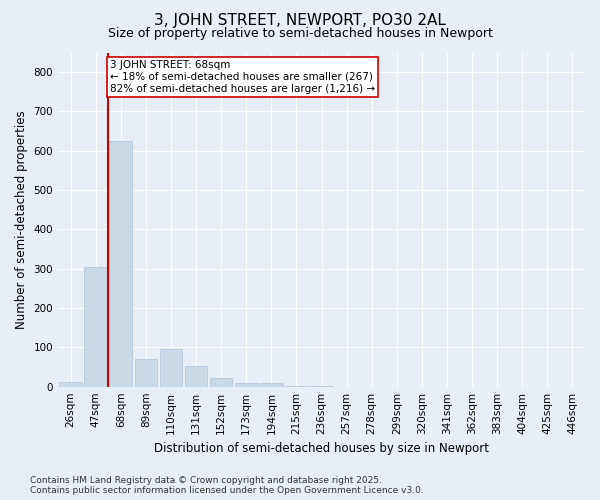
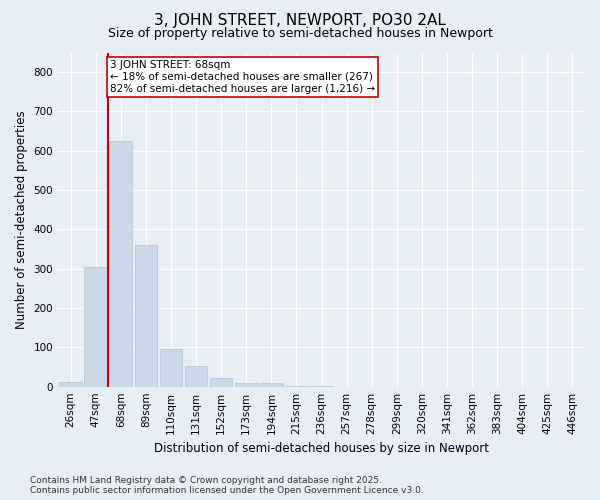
89sqm: 70 -> 360
